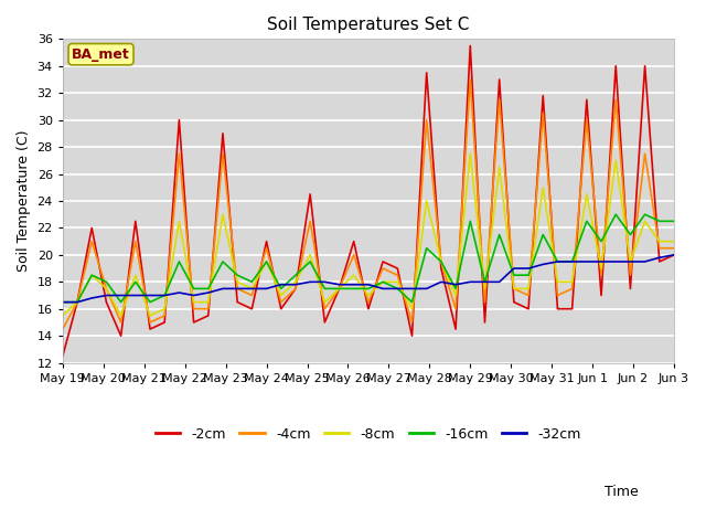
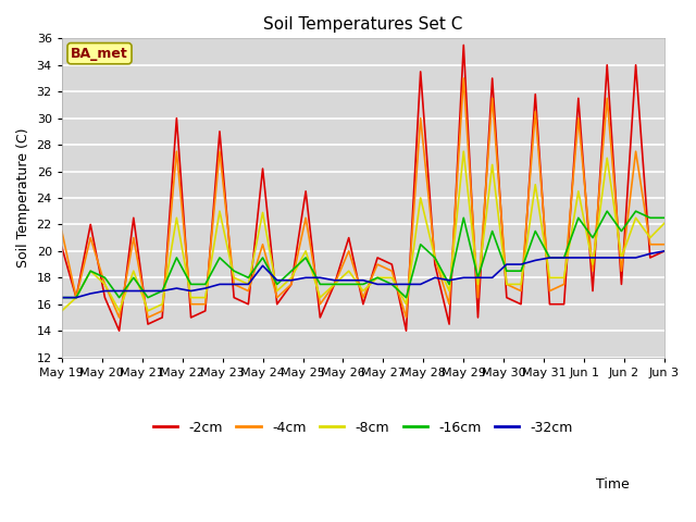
-2cm/May 19: 12.5 -> 20.3
-4cm/May 19: 14.5 -> 21.5
-2cm/May 24: 21.0 -> 26.2
-8cm/May 24: 19.5 -> 22.9
-32cm/May 24: 17.5 -> 18.9
-8cm/Jun 3: 21.0 -> 22.1
